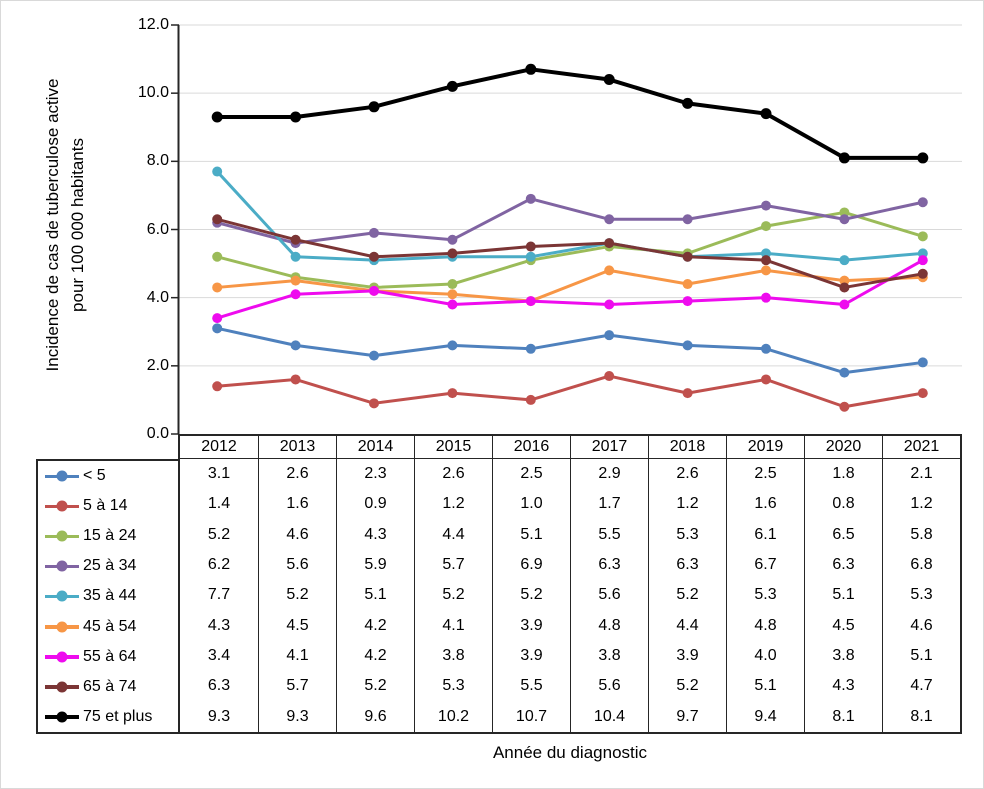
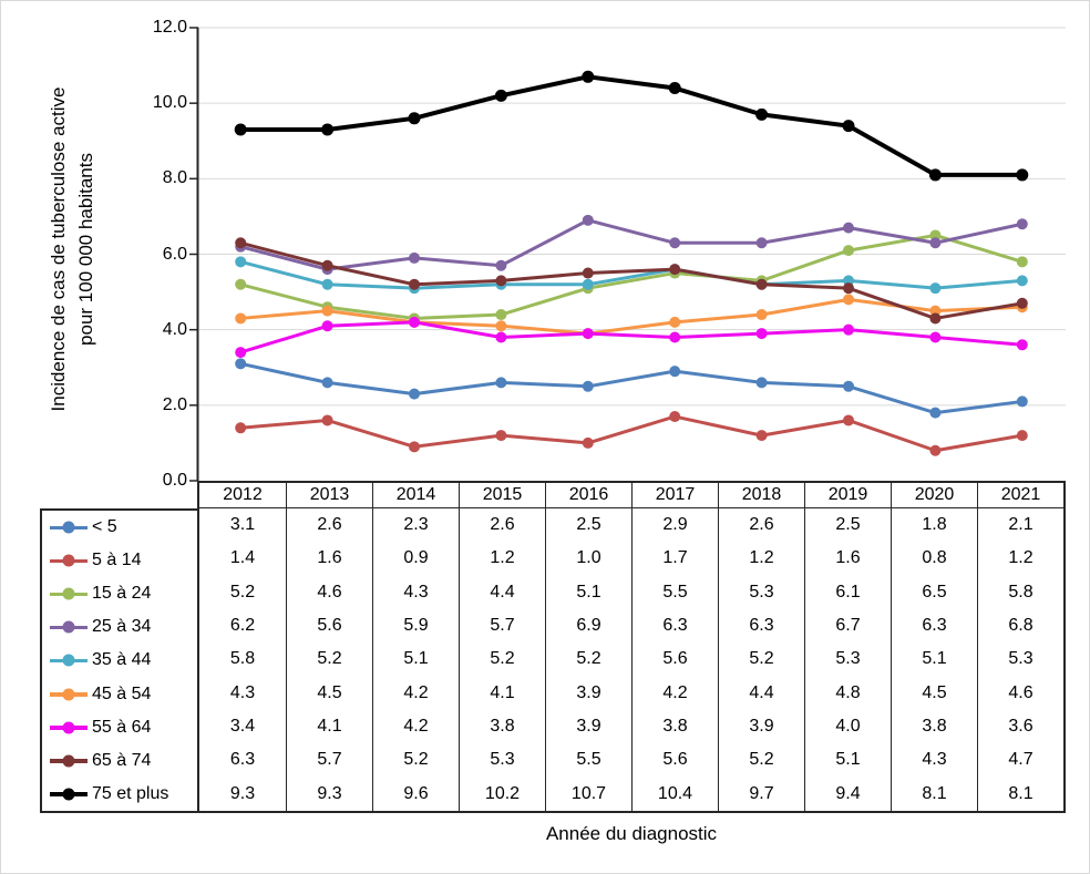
35 à 44/2012: 7.7 -> 5.8
45 à 54/2017: 4.8 -> 4.2
55 à 64/2021: 5.1 -> 3.6
